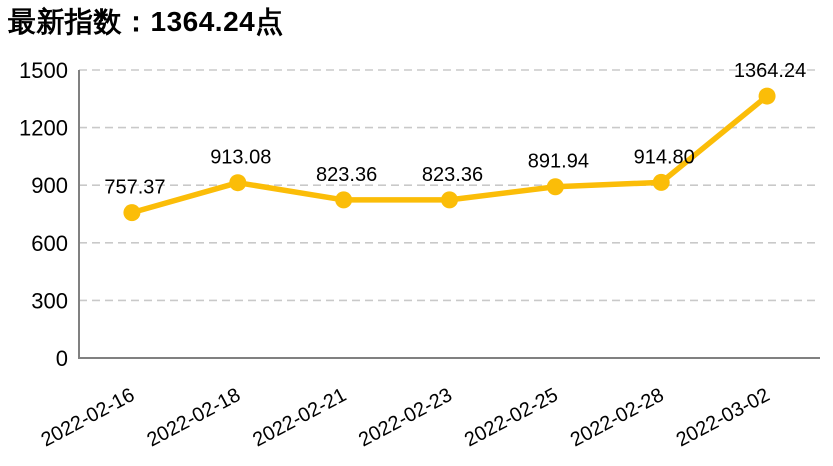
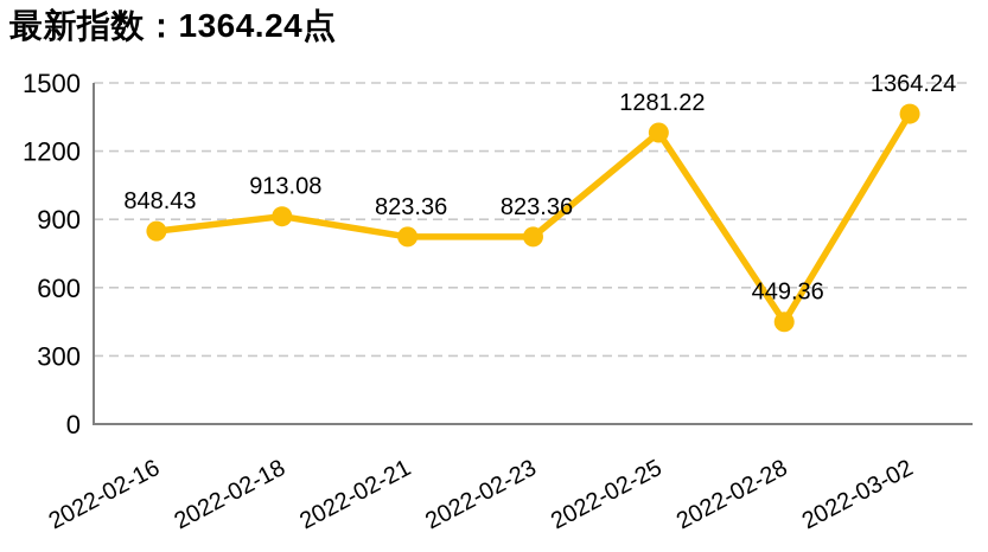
2022-02-16: 757.37 -> 848.43
2022-02-25: 891.94 -> 1281.22
2022-02-28: 914.80 -> 449.36
